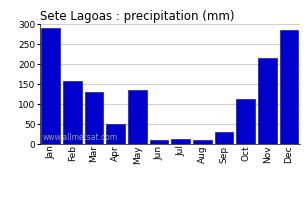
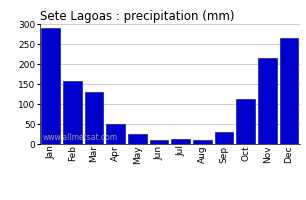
May: 135 -> 25
Dec: 285 -> 265
